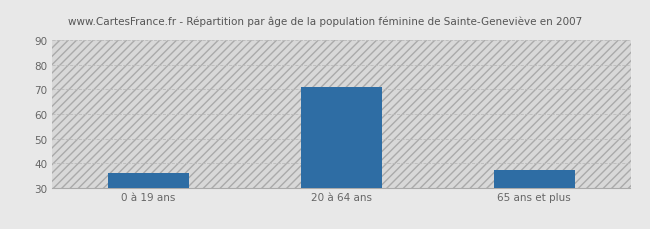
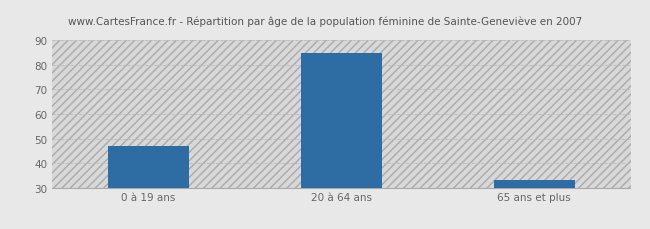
0 à 19 ans: 36 -> 47
20 à 64 ans: 71 -> 85
65 ans et plus: 37 -> 33
